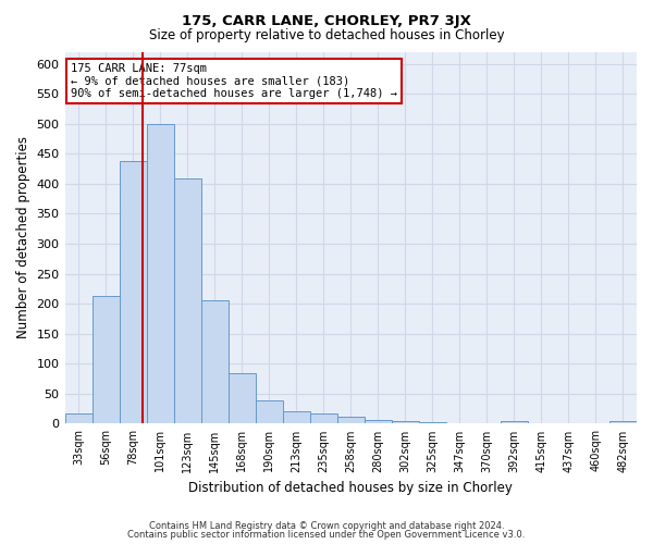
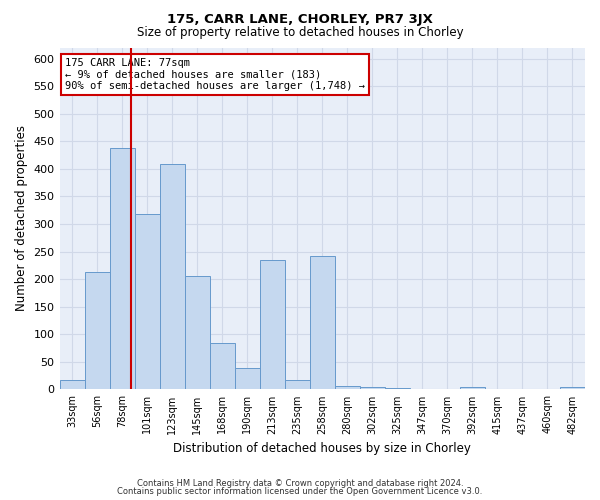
101sqm: 500 -> 318
213sqm: 20 -> 234
258sqm: 11 -> 242
